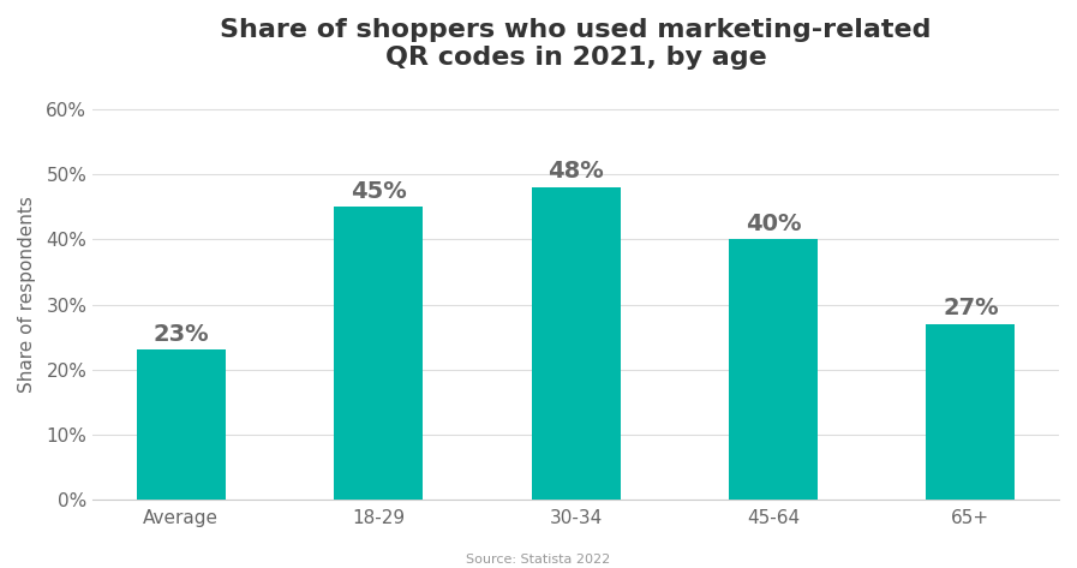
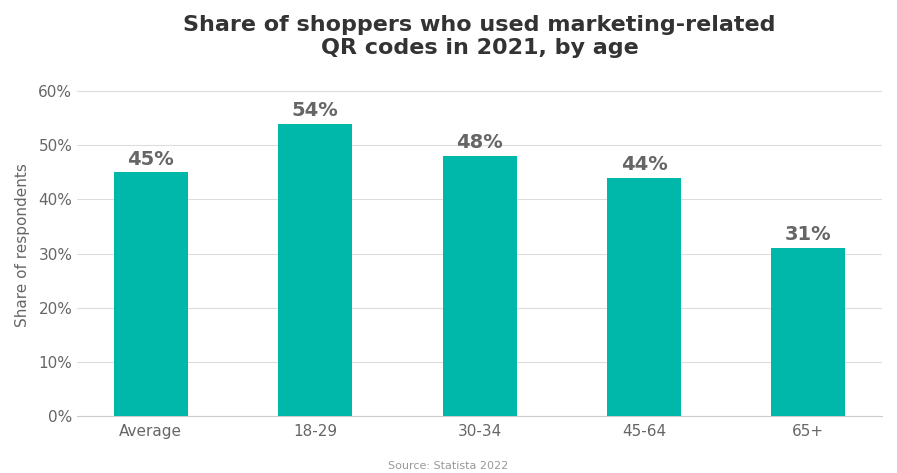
Average: 23% -> 45%
18-29: 45% -> 54%
45-64: 40% -> 44%
65+: 27% -> 31%
